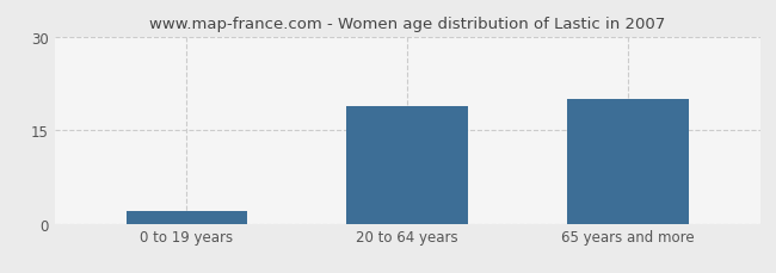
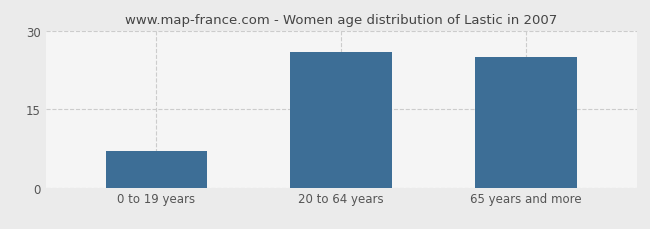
0 to 19 years: 2 -> 7
20 to 64 years: 19 -> 26
65 years and more: 20 -> 25
